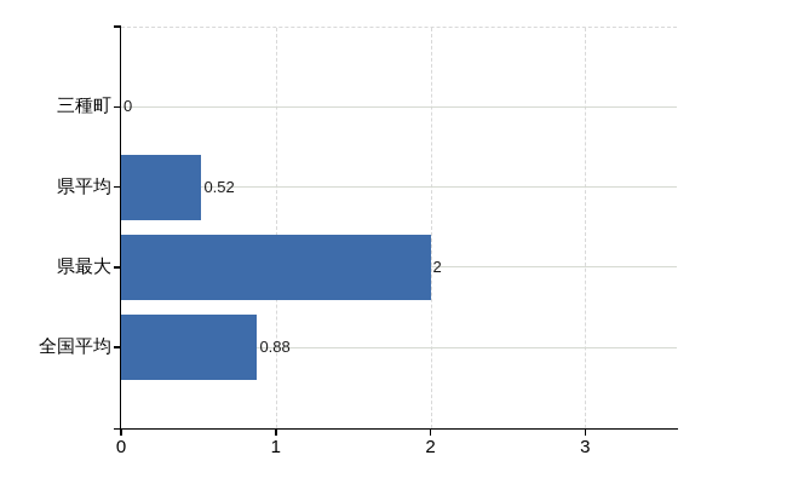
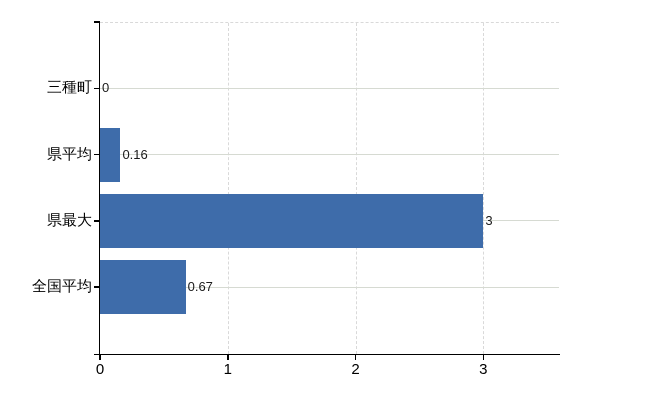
県平均: 0.52 -> 0.16
県最大: 2 -> 3
全国平均: 0.88 -> 0.67
